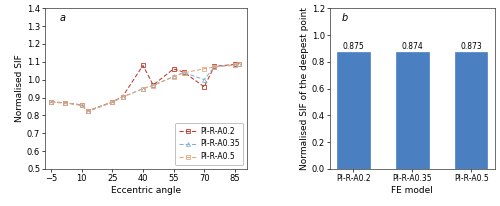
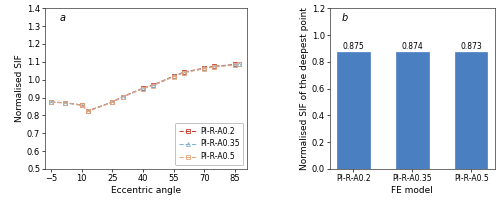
PI-R-A0.2/40: 1.08 -> 0.95
PI-R-A0.2/55: 1.06 -> 1.02
PI-R-A0.2/70: 0.96 -> 1.06
PI-R-A0.35/70: 1.00 -> 1.06
